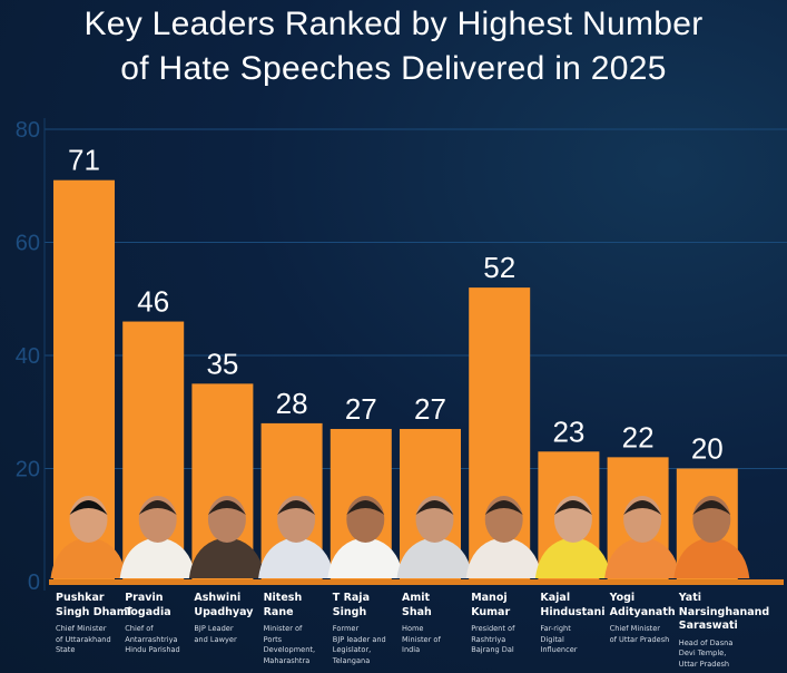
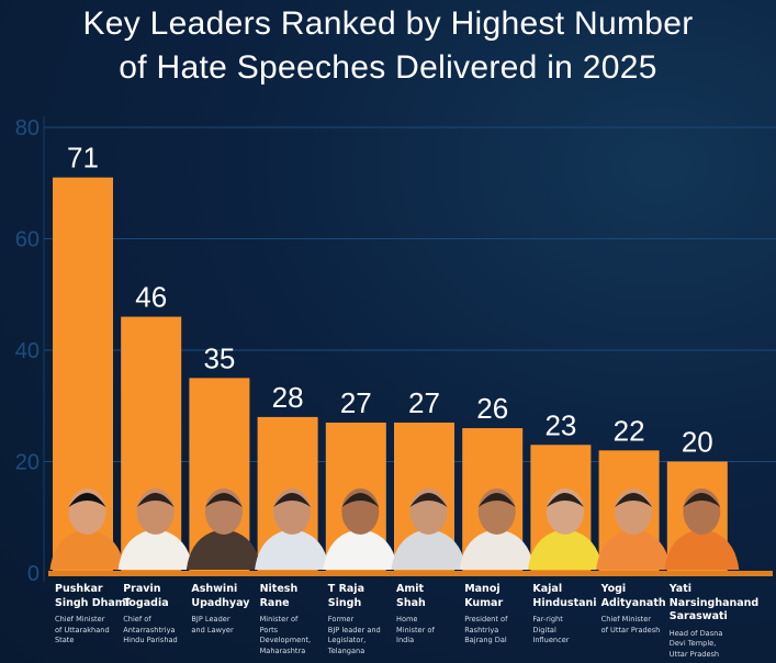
Manoj Kumar: 52 -> 26
